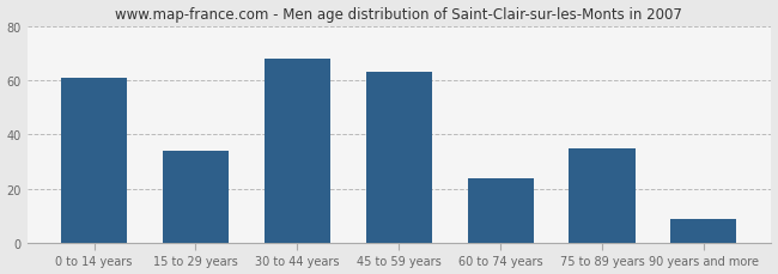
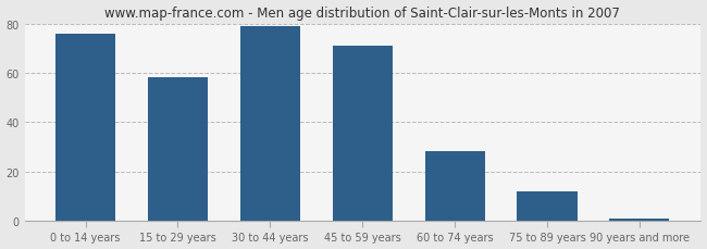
0 to 14 years: 61 -> 76
15 to 29 years: 34 -> 58
30 to 44 years: 68 -> 79
45 to 59 years: 63 -> 71
60 to 74 years: 24 -> 28
75 to 89 years: 35 -> 12
90 years and more: 9 -> 1
